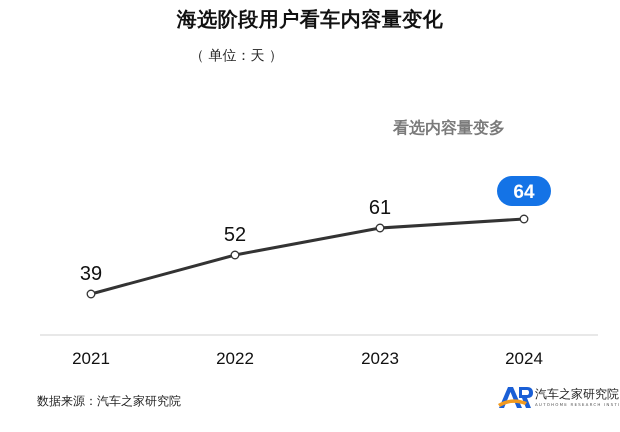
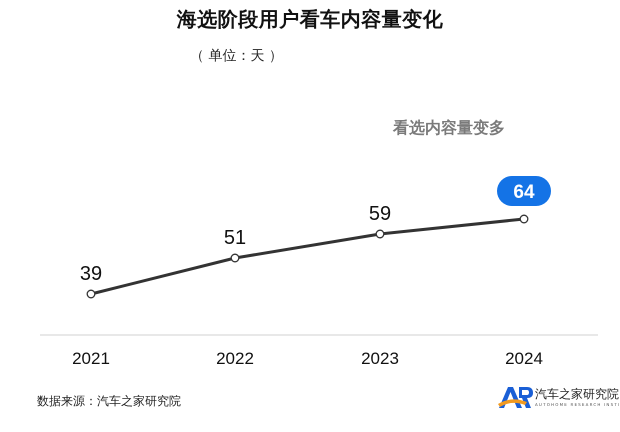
2022: 52 -> 51
2023: 61 -> 59
